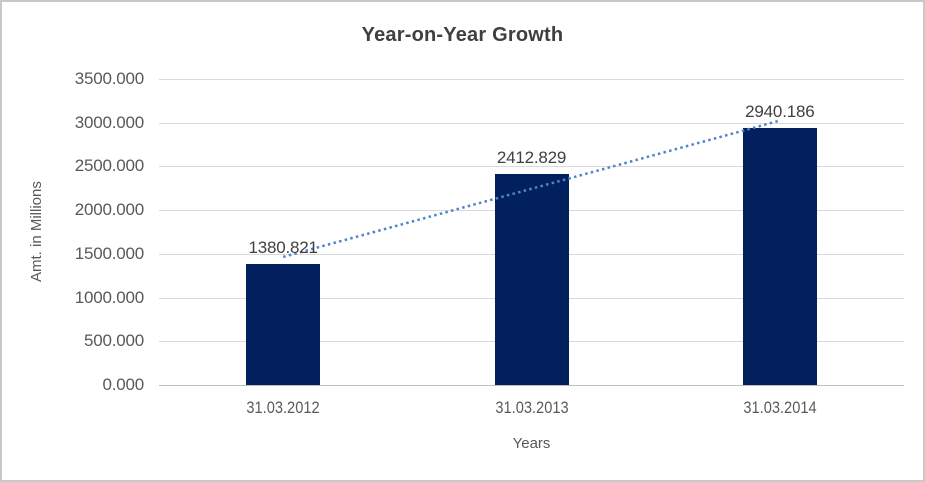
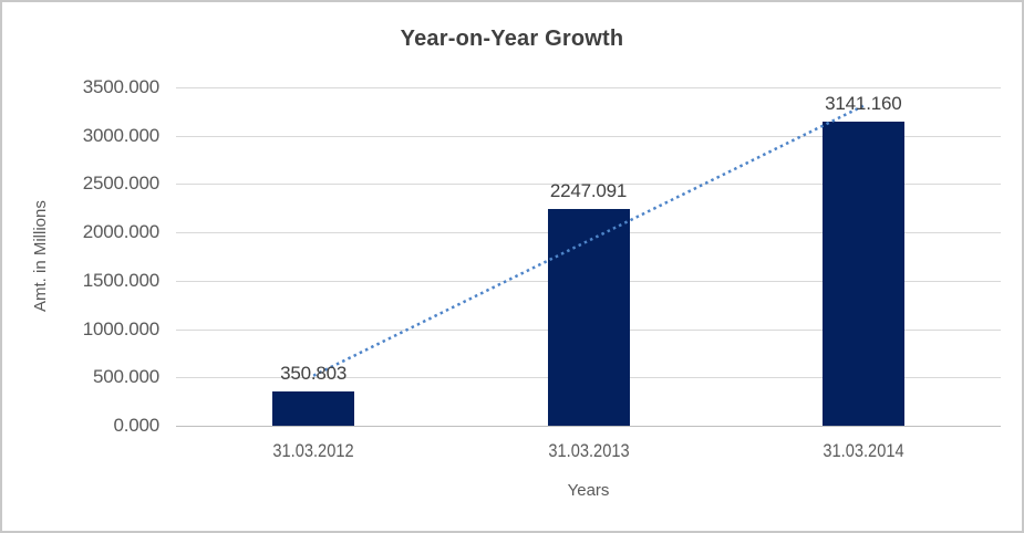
31.03.2012: 1380.821 -> 350.803
31.03.2013: 2412.829 -> 2247.091
31.03.2014: 2940.186 -> 3141.160
